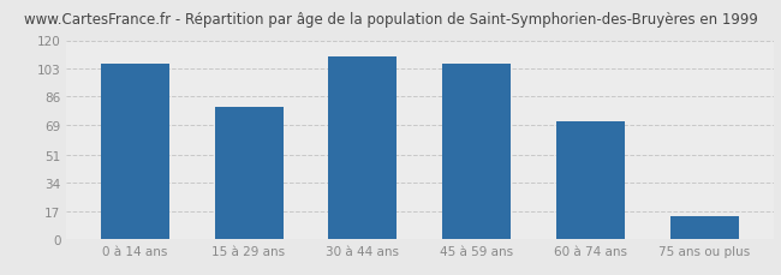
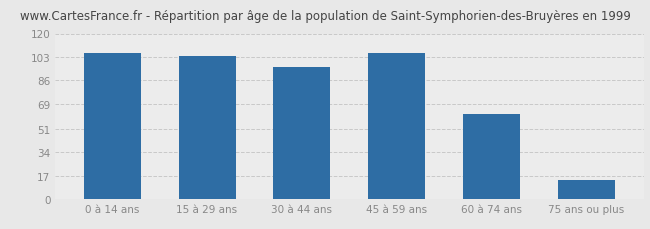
15 à 29 ans: 80 -> 104
30 à 44 ans: 110 -> 96
60 à 74 ans: 71 -> 62
